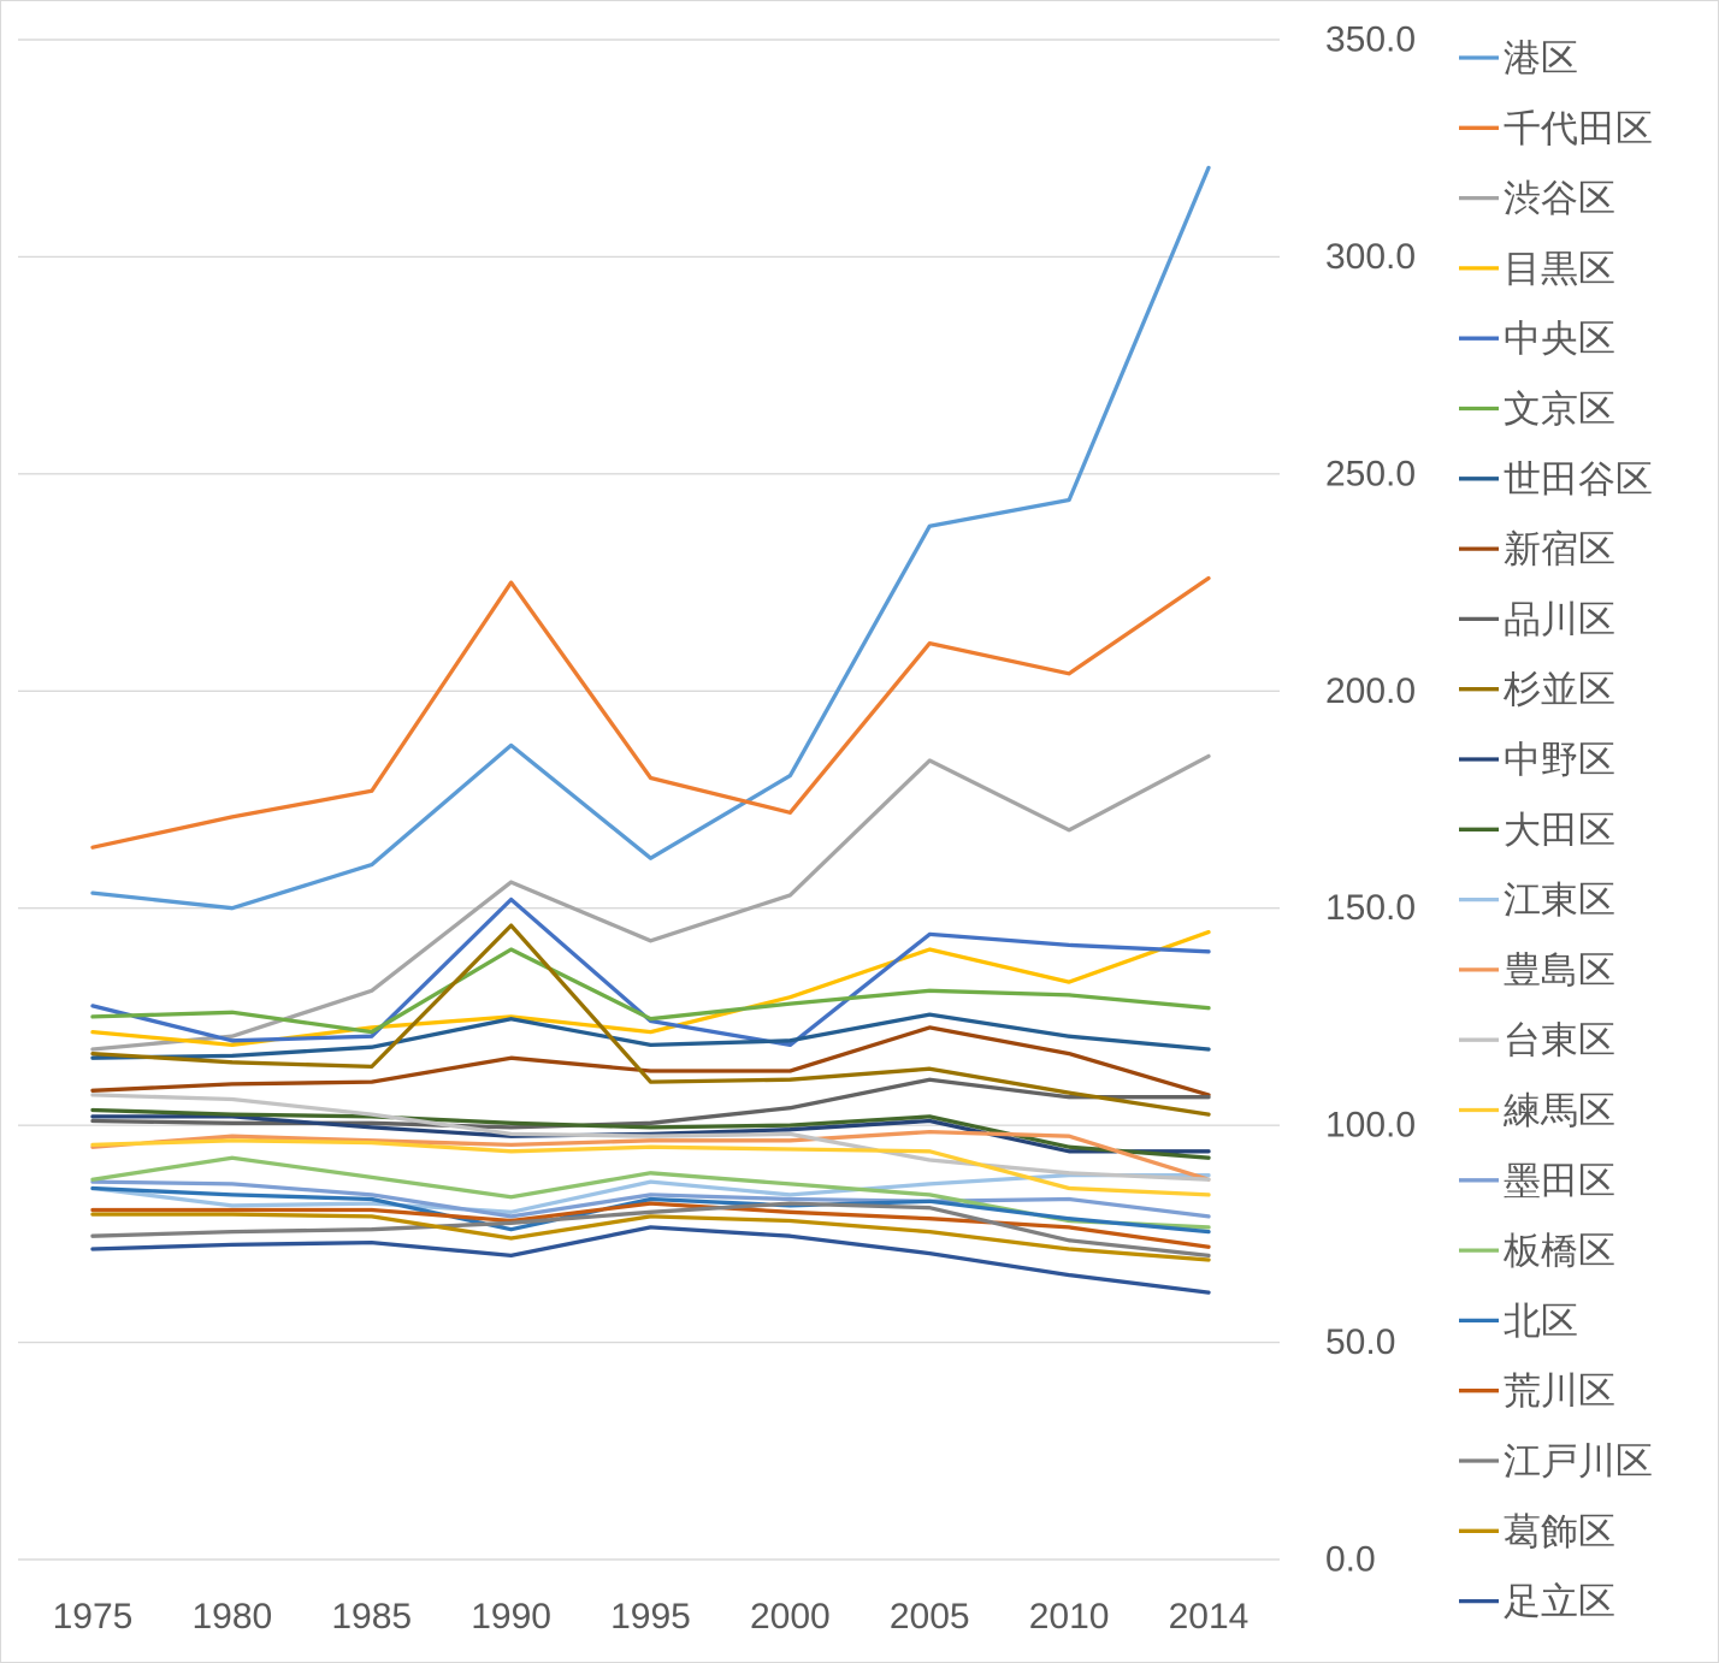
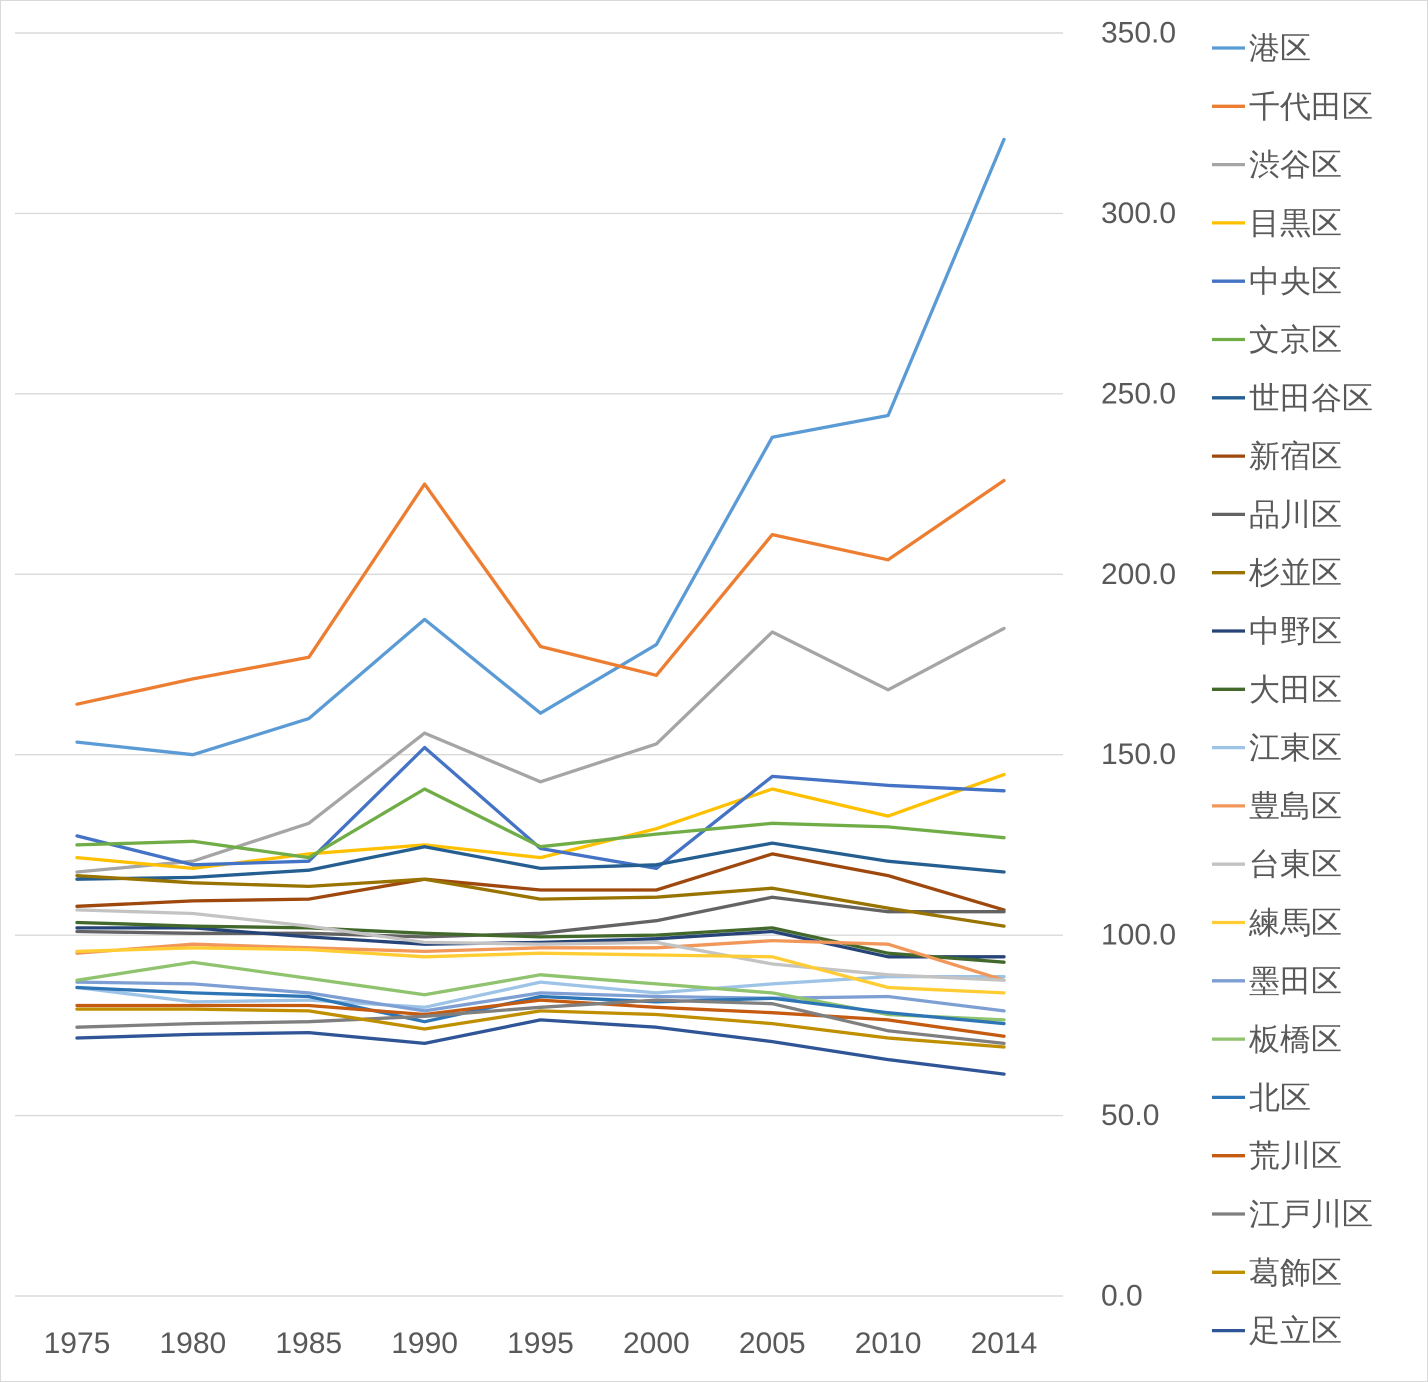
杉並区/1990: 146 -> 116
